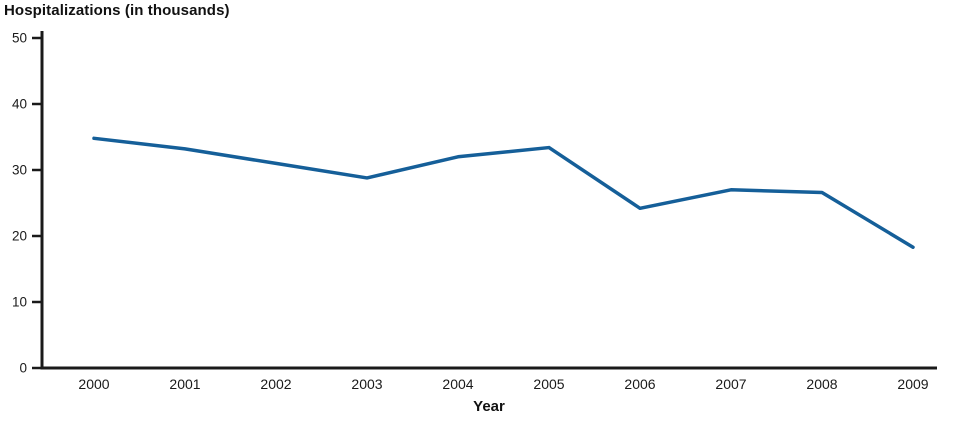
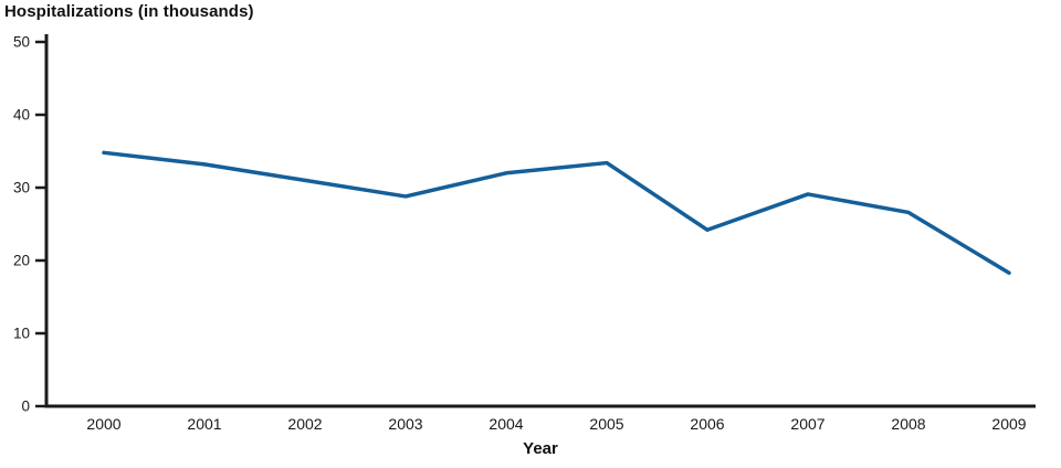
2007: 27 -> 29
